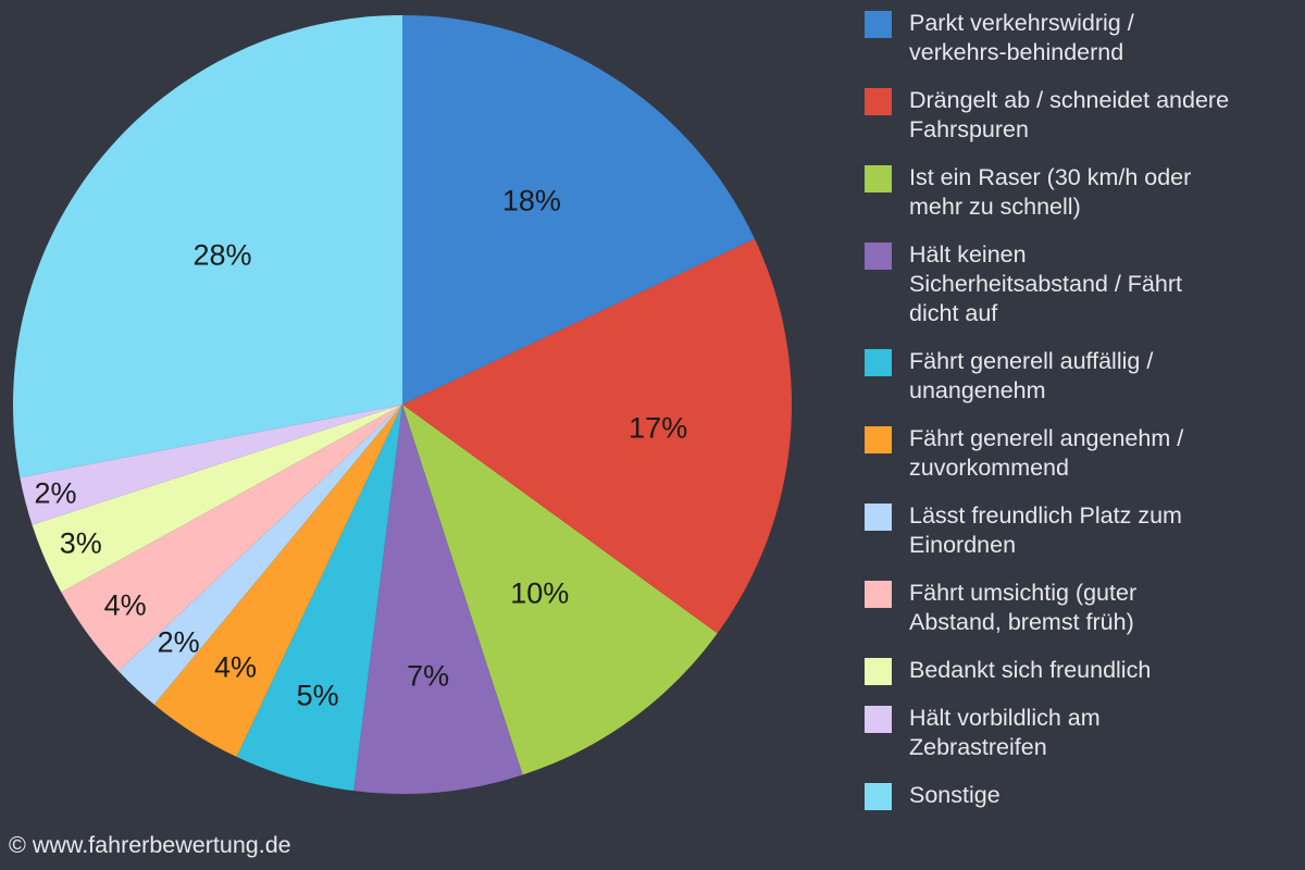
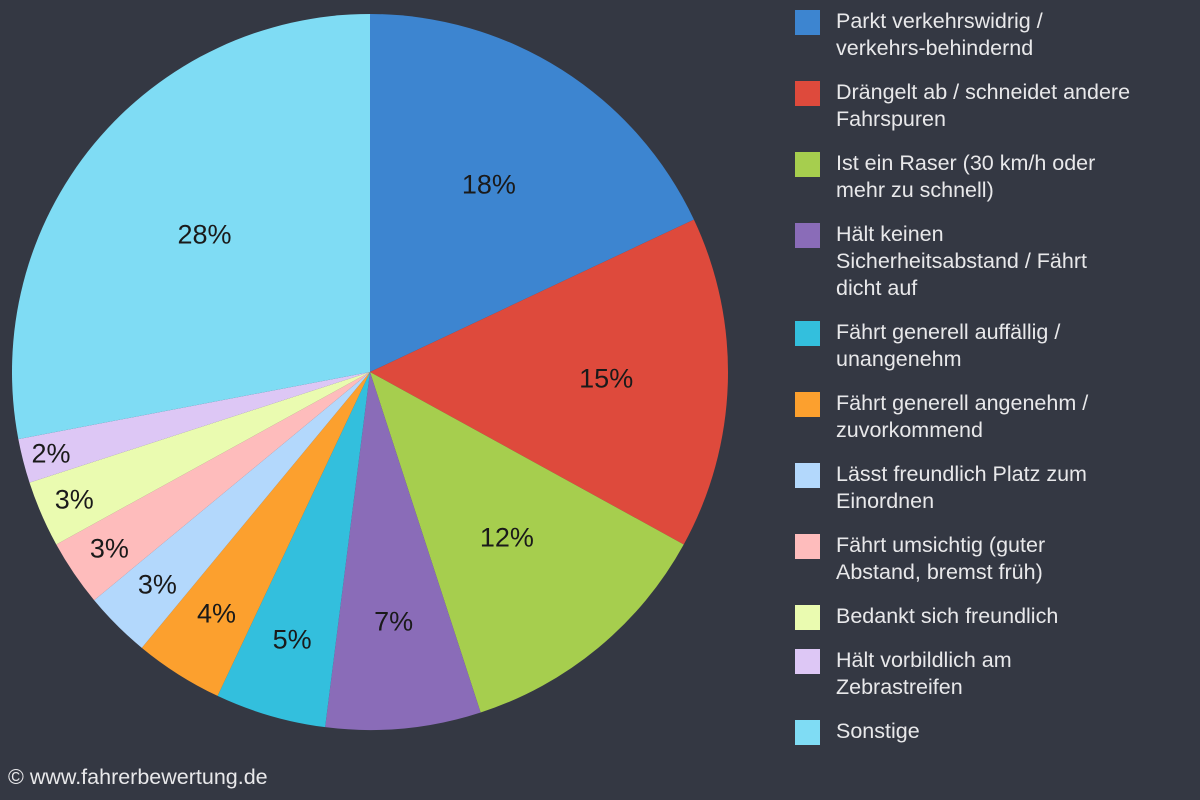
Drängelt ab / schneidet andere Fahrspuren: 17% -> 15%
Ist ein Raser (30 km/h oder mehr zu schnell): 10% -> 12%
Lässt freundlich Platz zum Einordnen: 2% -> 3%
Fährt umsichtig (guter Abstand, bremst früh): 4% -> 3%
